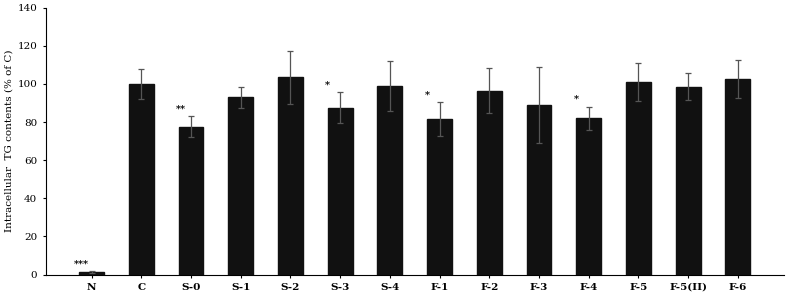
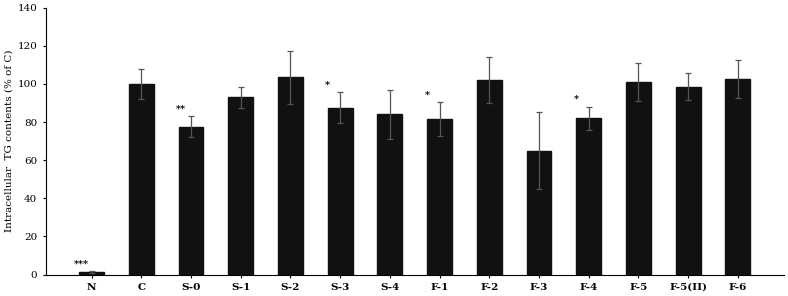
S-4: 99 -> 84
F-2: 96 -> 102
F-3: 89 -> 65
